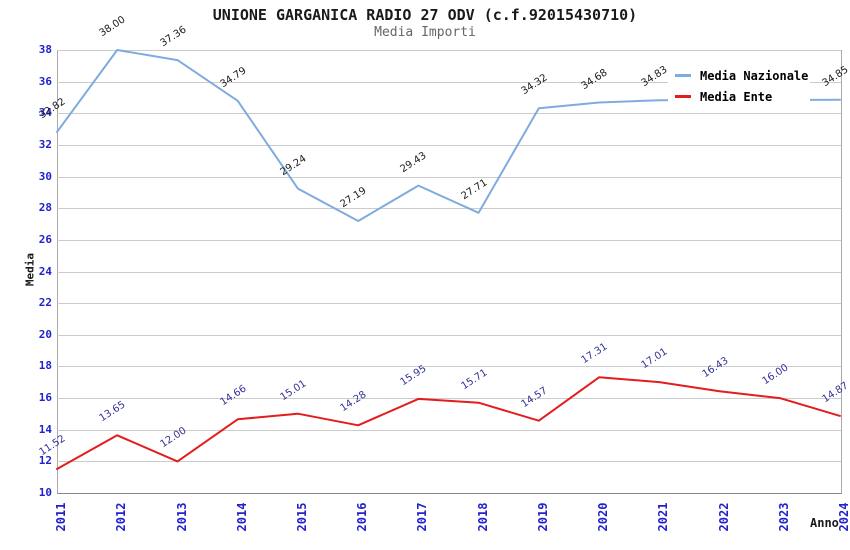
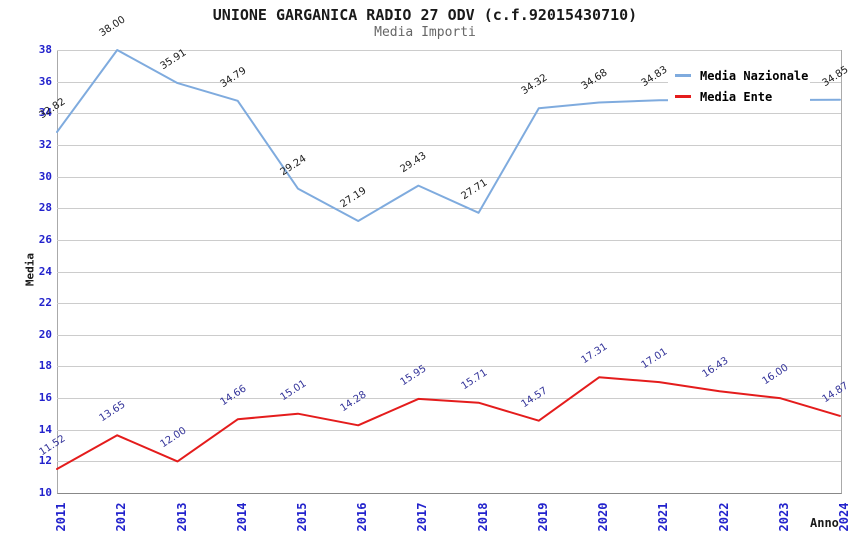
Media Nazionale/2013: 37.36 -> 35.91
